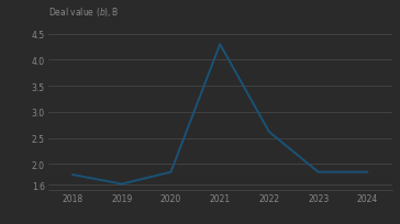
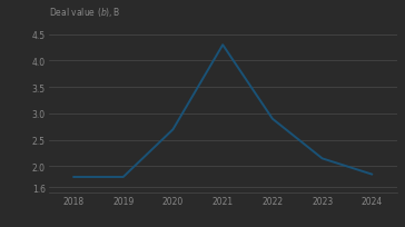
2019: 1.62 -> 1.80
2020: 1.85 -> 2.70
2022: 2.62 -> 2.90
2023: 1.85 -> 2.15
